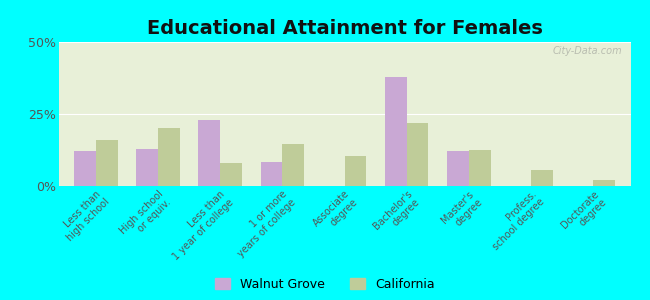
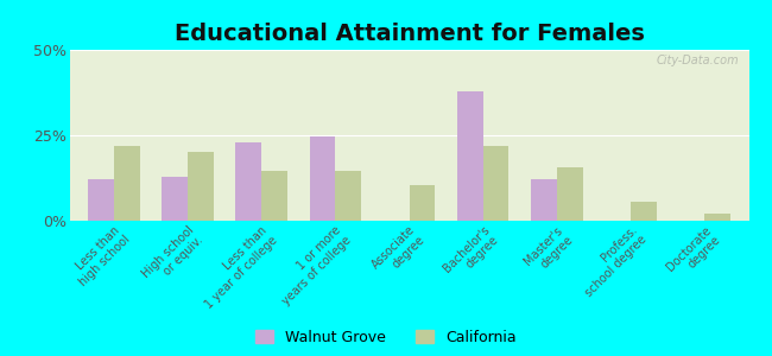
California/Less than high school: 16.0% -> 22.0%
California/Less than 1 year of college: 8.0% -> 14.5%
Walnut Grove/1 or more years of college: 8.5% -> 24.5%
California/Master's degree: 12.5% -> 15.5%
